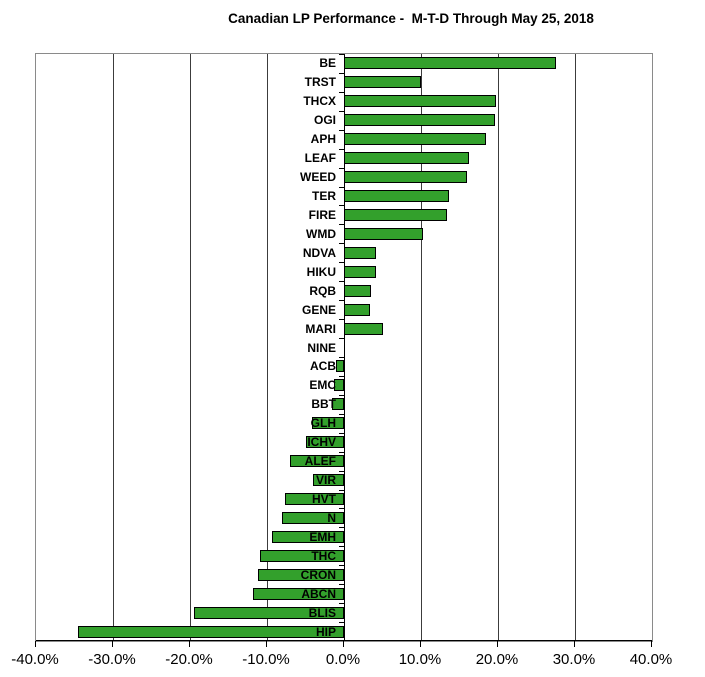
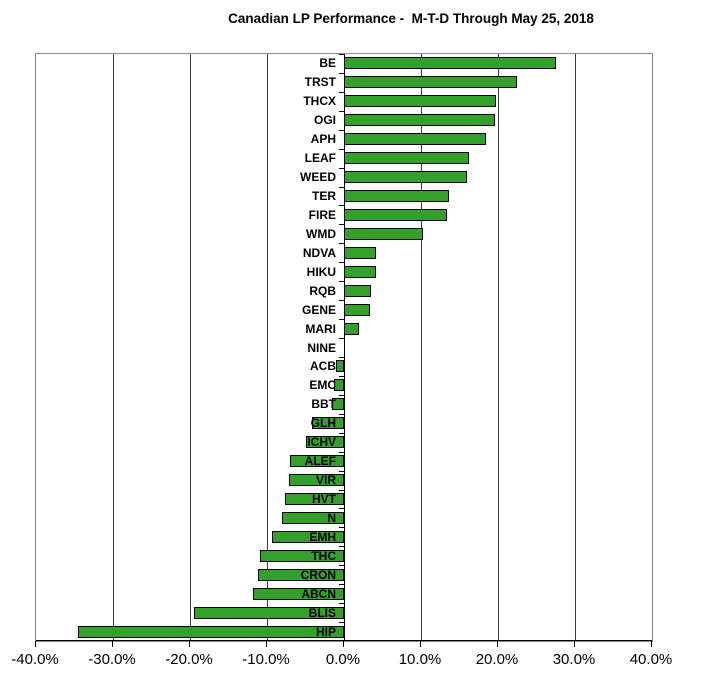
TRST: 10% -> 22%
MARI: 5% -> 2%
VIR: -4% -> -7%
